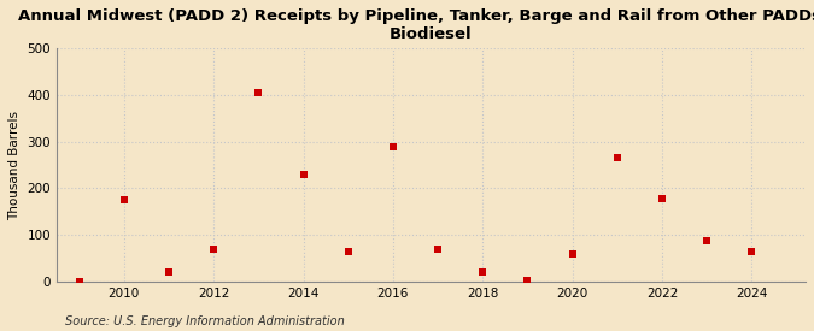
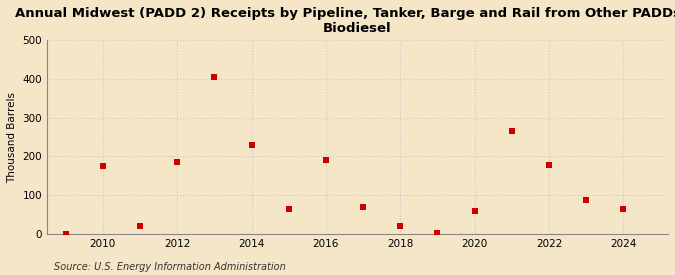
2012: 70 -> 185
2016: 290 -> 190
